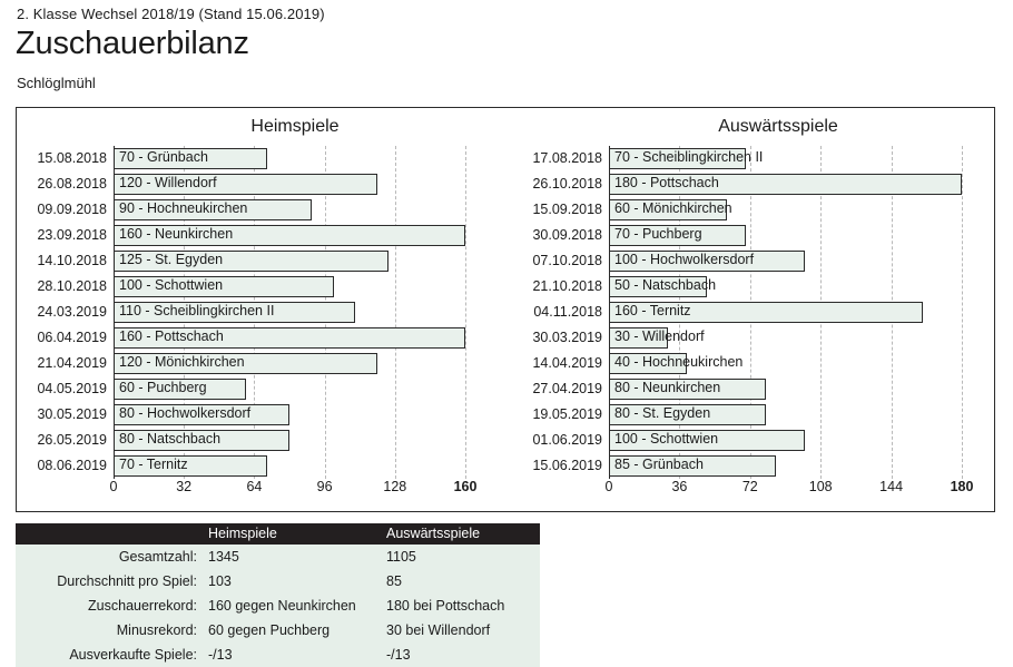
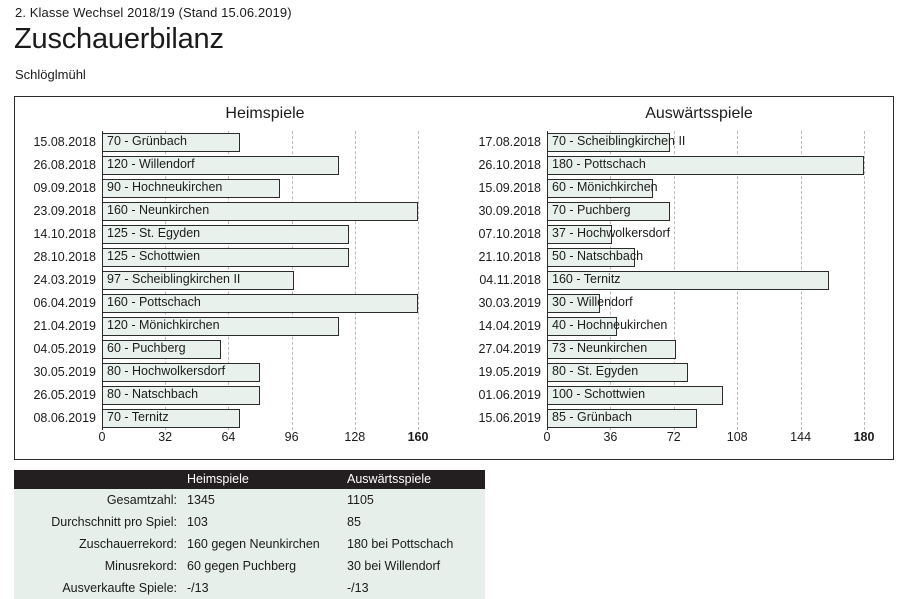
Heimspiele/28.10.2018: 100 -> 125
Heimspiele/24.03.2019: 110 -> 97
Auswärtsspiele/07.10.2018: 100 -> 37
Auswärtsspiele/27.04.2019: 80 -> 73
